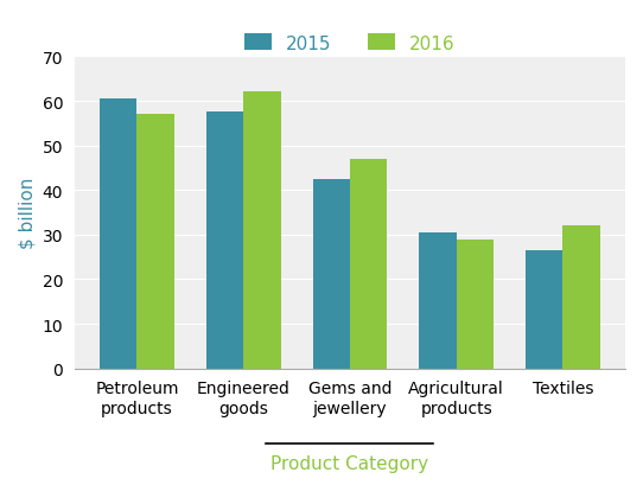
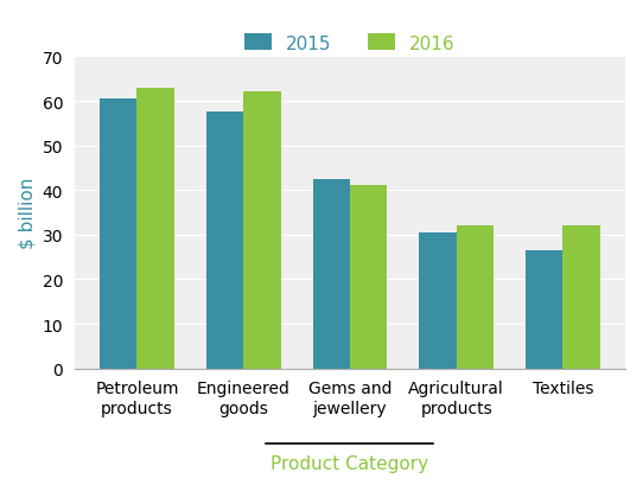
2016/Petroleum products: 57 -> 63
2016/Gems and jewellery: 47 -> 41
2016/Agricultural products: 29 -> 32
